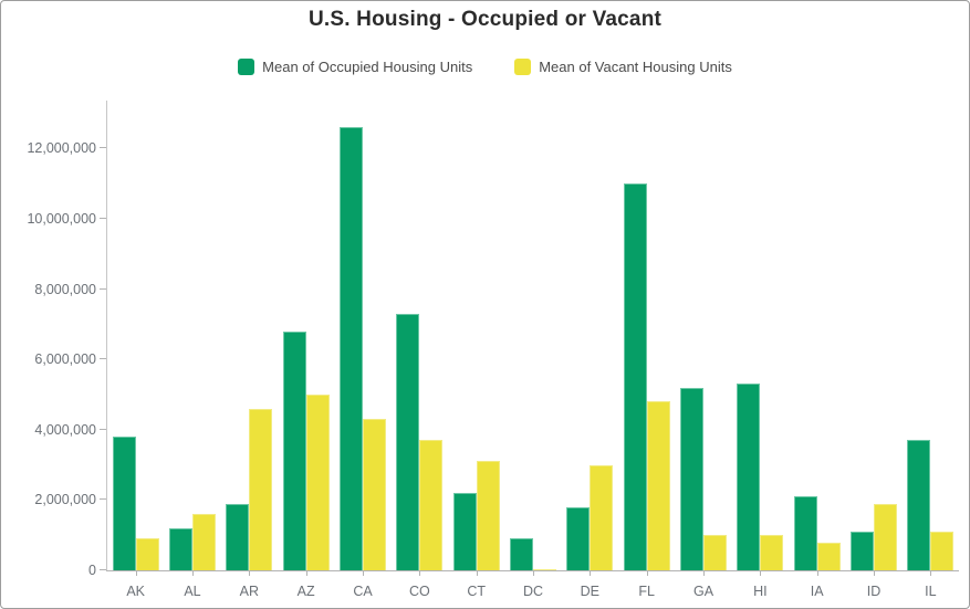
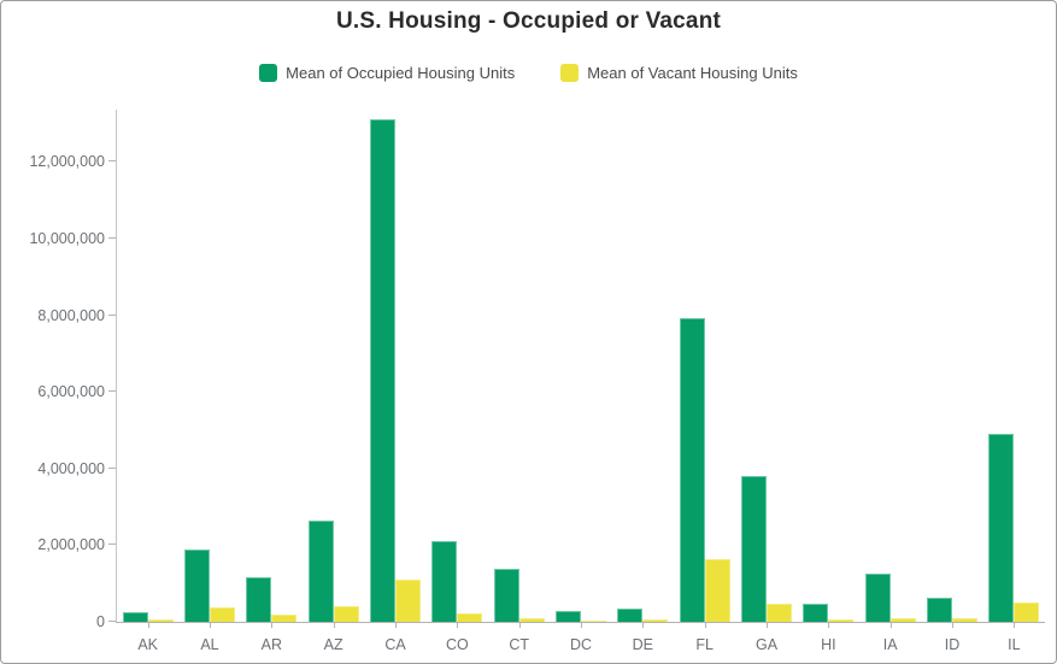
Mean of Occupied Housing Units/AK: 3800000 -> 200000
Mean of Vacant Housing Units/AK: 900000 -> 100000
Mean of Occupied Housing Units/AL: 1200000 -> 1900000
Mean of Vacant Housing Units/AL: 1600000 -> 400000
Mean of Occupied Housing Units/AR: 1900000 -> 1200000
Mean of Vacant Housing Units/AR: 4600000 -> 200000
Mean of Occupied Housing Units/AZ: 6800000 -> 2600000
Mean of Vacant Housing Units/AZ: 5000000 -> 400000
Mean of Occupied Housing Units/CA: 12600000 -> 13100000
Mean of Vacant Housing Units/CA: 4300000 -> 1100000
Mean of Occupied Housing Units/CO: 7300000 -> 2100000
Mean of Vacant Housing Units/CO: 3700000 -> 200000
Mean of Occupied Housing Units/CT: 2200000 -> 1400000
Mean of Vacant Housing Units/CT: 3100000 -> 100000
Mean of Occupied Housing Units/DC: 900000 -> 300000
Mean of Occupied Housing Units/DE: 1800000 -> 400000
Mean of Vacant Housing Units/DE: 3000000 -> 100000
Mean of Occupied Housing Units/FL: 11000000 -> 7900000
Mean of Vacant Housing Units/FL: 4800000 -> 1600000
Mean of Occupied Housing Units/GA: 5200000 -> 3800000
Mean of Vacant Housing Units/GA: 1000000 -> 500000
Mean of Occupied Housing Units/HI: 5300000 -> 500000
Mean of Vacant Housing Units/HI: 1000000 -> 100000
Mean of Occupied Housing Units/IA: 2100000 -> 1300000
Mean of Vacant Housing Units/IA: 800000 -> 100000
Mean of Occupied Housing Units/ID: 1100000 -> 600000
Mean of Vacant Housing Units/ID: 1900000 -> 100000
Mean of Occupied Housing Units/IL: 3700000 -> 4900000
Mean of Vacant Housing Units/IL: 1100000 -> 500000
